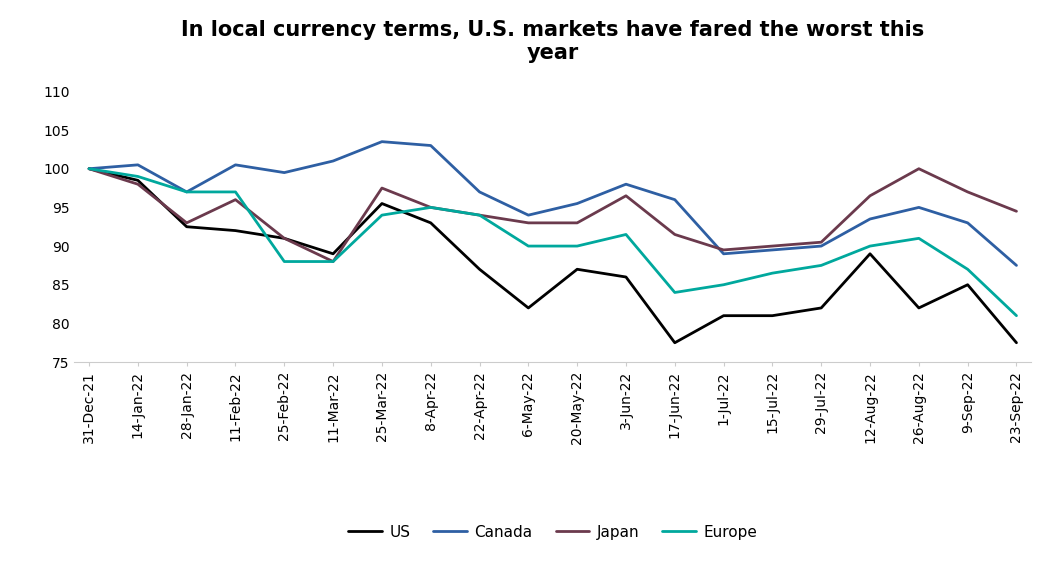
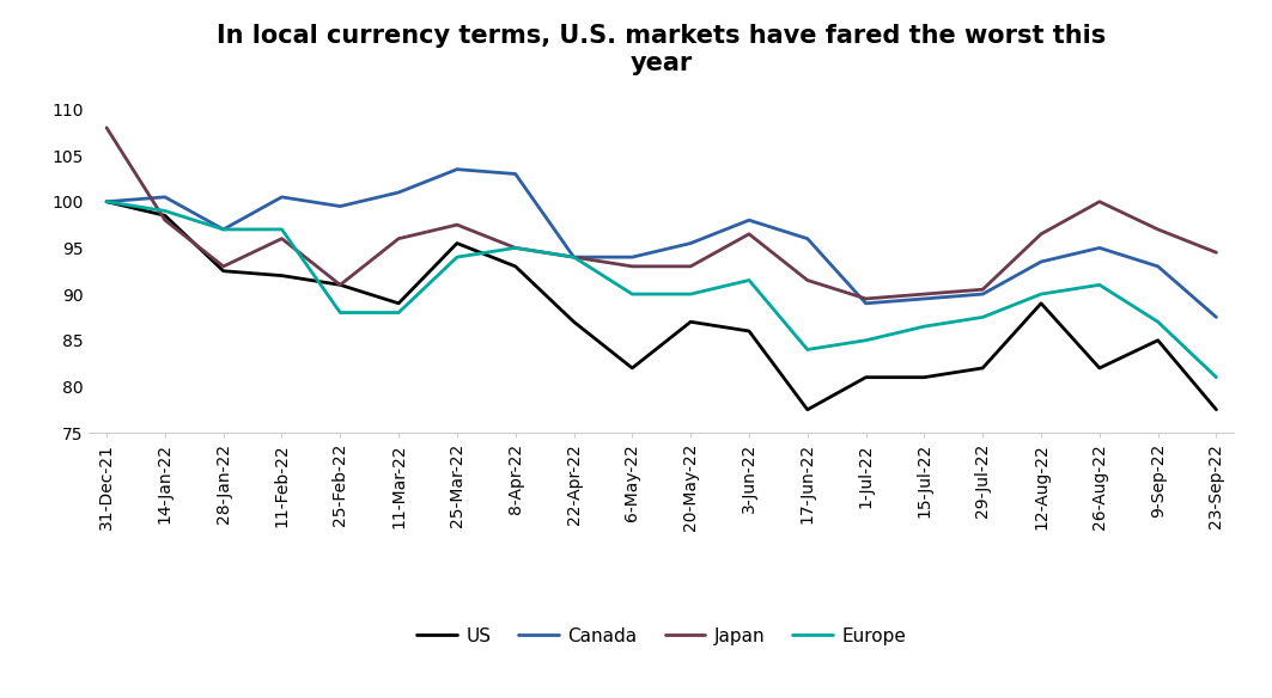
Japan/31-Dec-21: 100.0 -> 108.0
Japan/11-Mar-22: 88.0 -> 96.0
Canada/22-Apr-22: 97.0 -> 94.0
